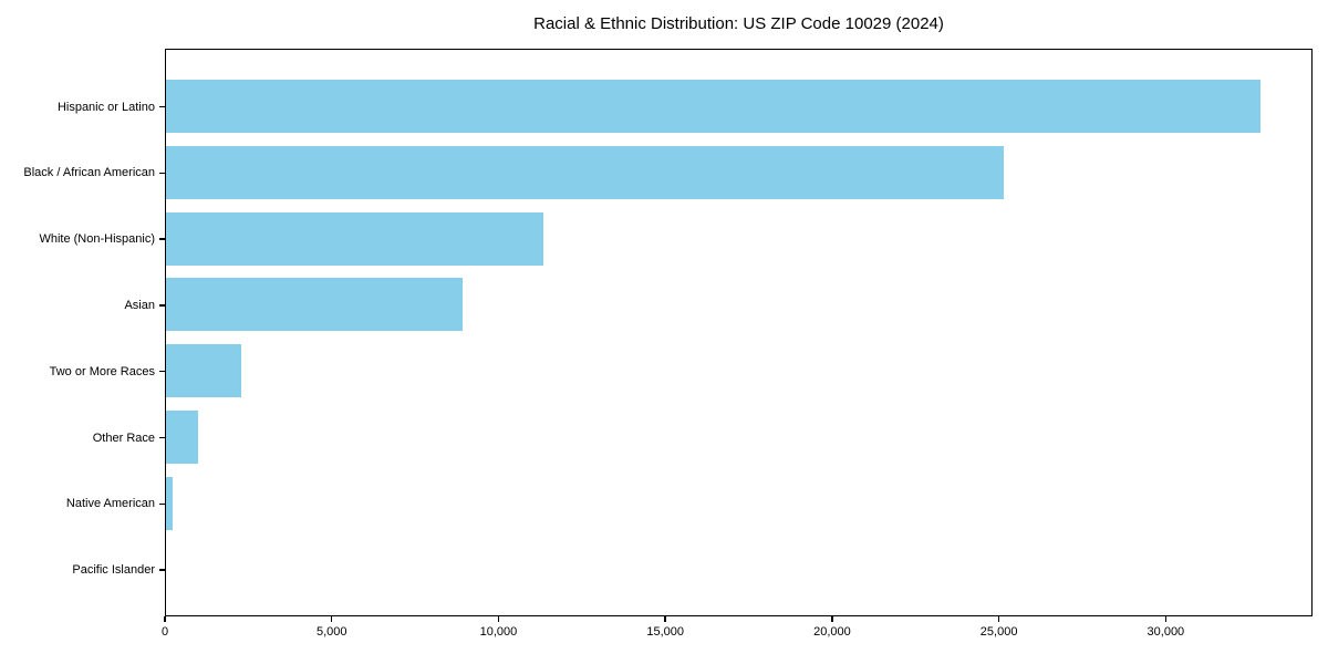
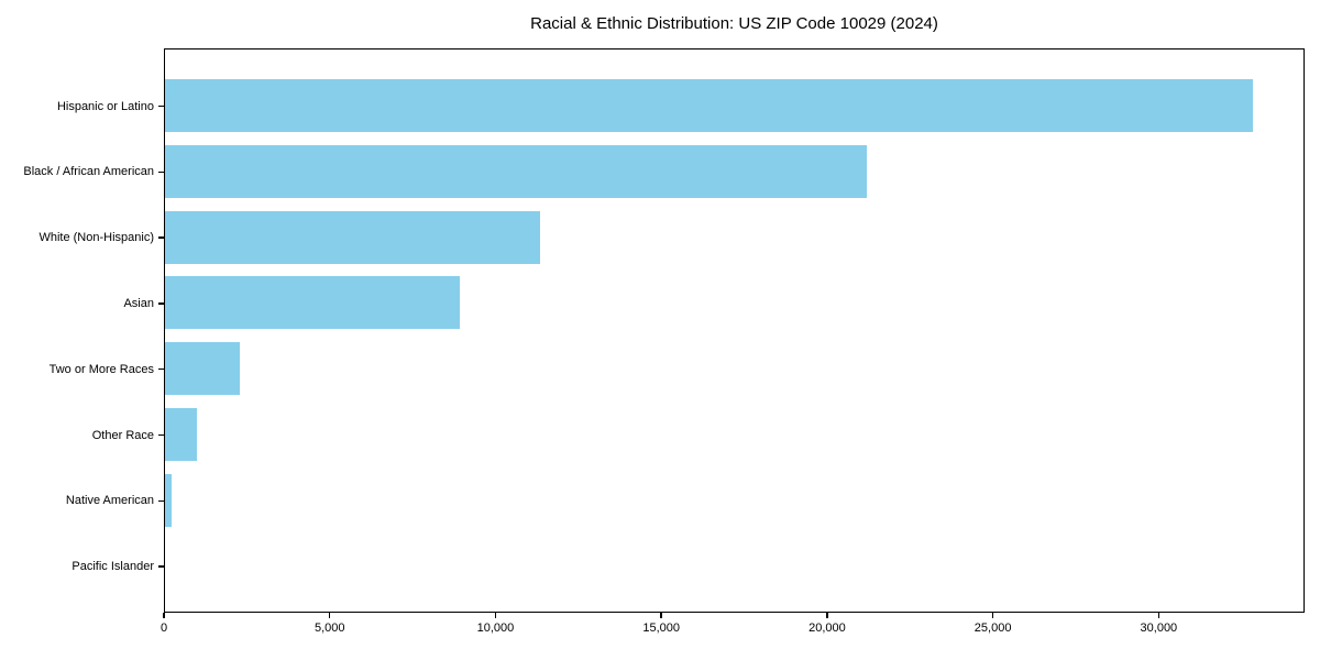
Black / African American: 25100 -> 21200
